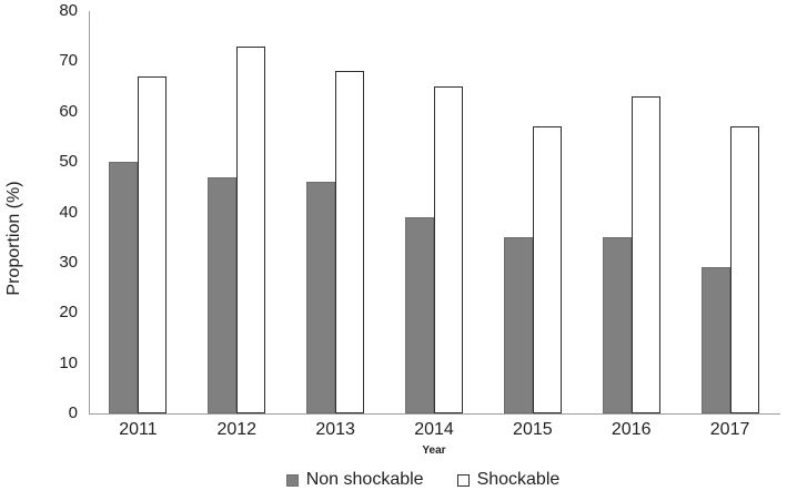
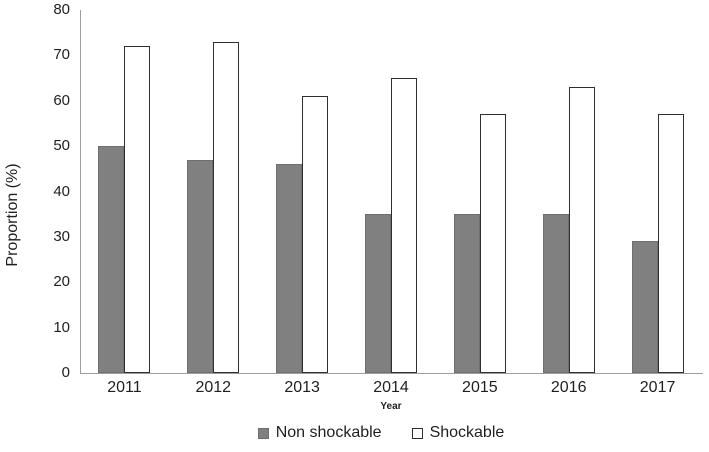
Shockable/2011: 67 -> 72
Shockable/2013: 68 -> 61
Non shockable/2014: 39 -> 35
